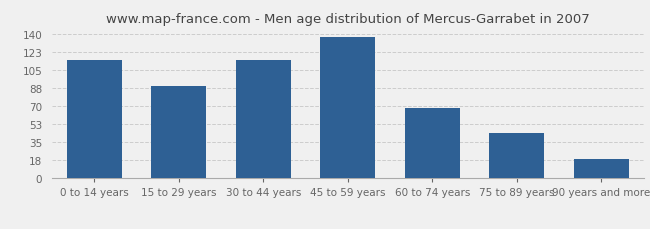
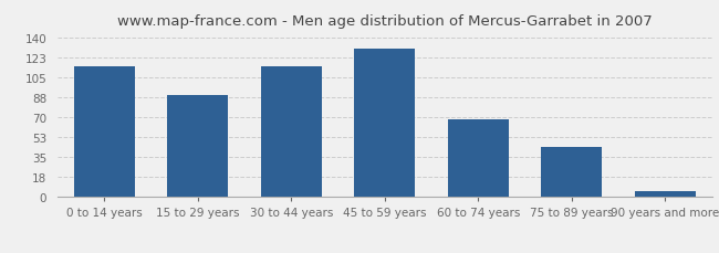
45 to 59 years: 137 -> 130
90 years and more: 19 -> 5
